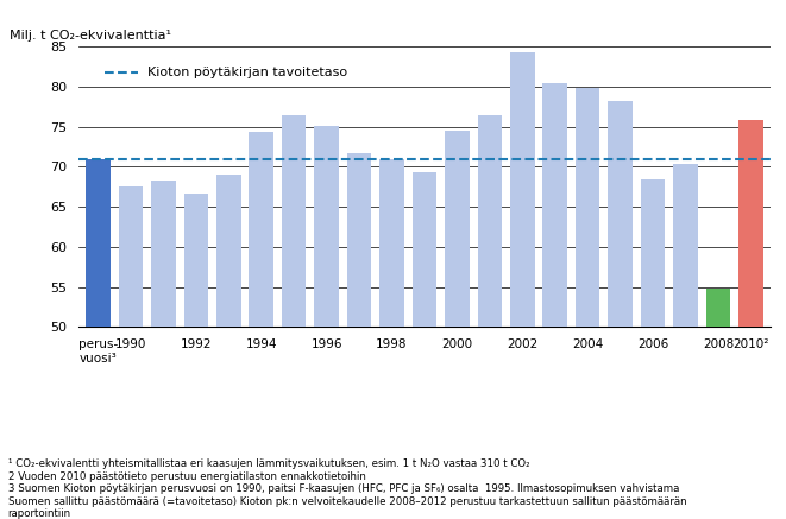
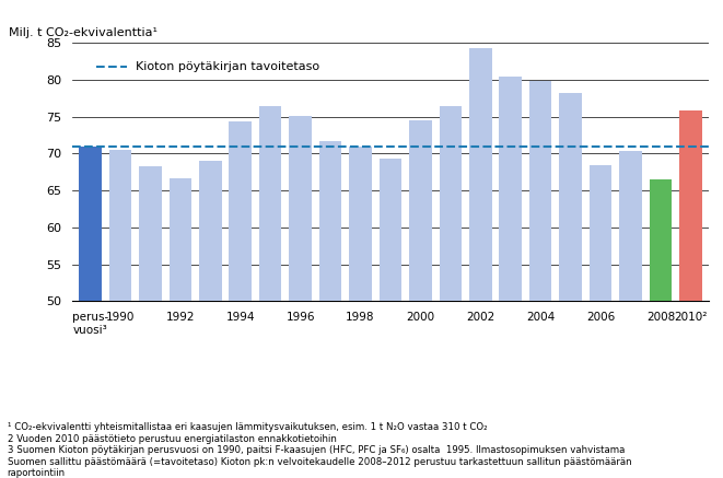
1990: 67.6 -> 70.5
2008: 54.8 -> 66.5
